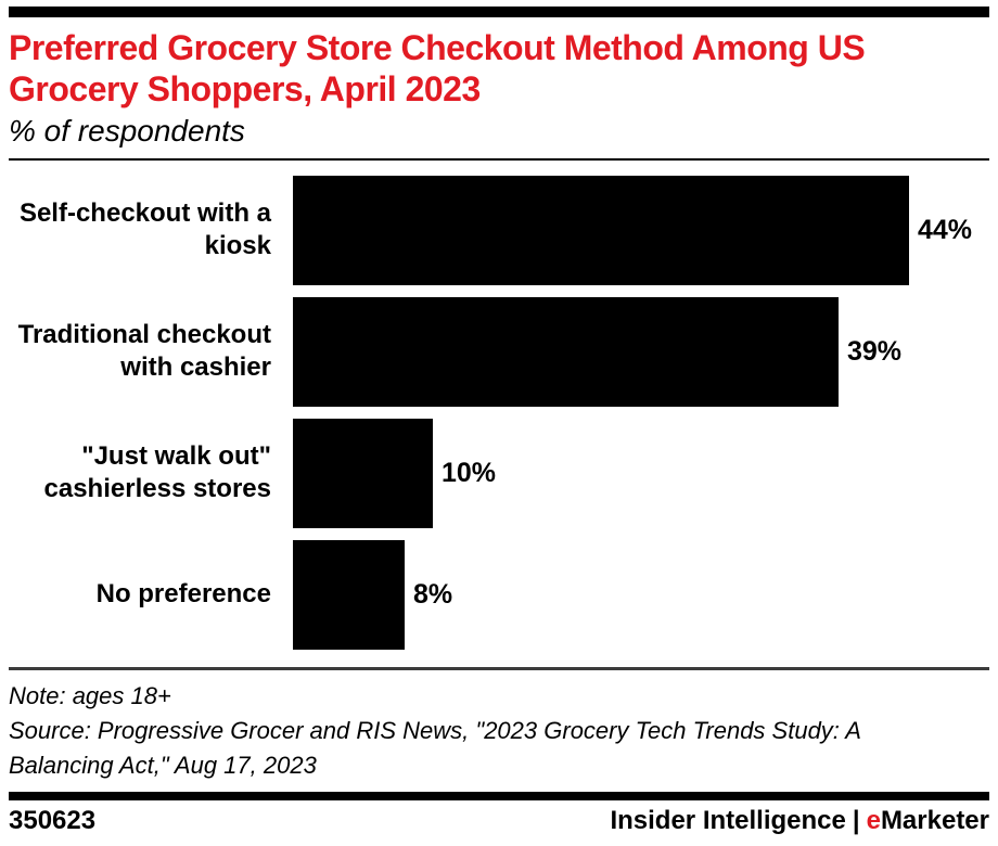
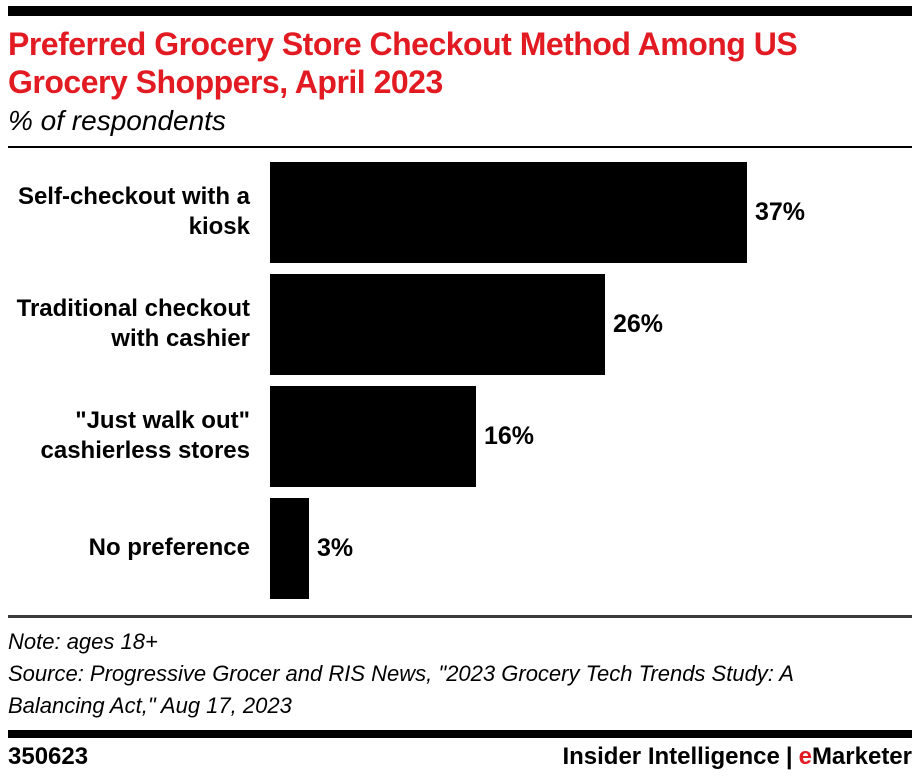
Self-checkout with a kiosk: 44% -> 37%
Traditional checkout with cashier: 39% -> 26%
"Just walk out" cashierless stores: 10% -> 16%
No preference: 8% -> 3%
